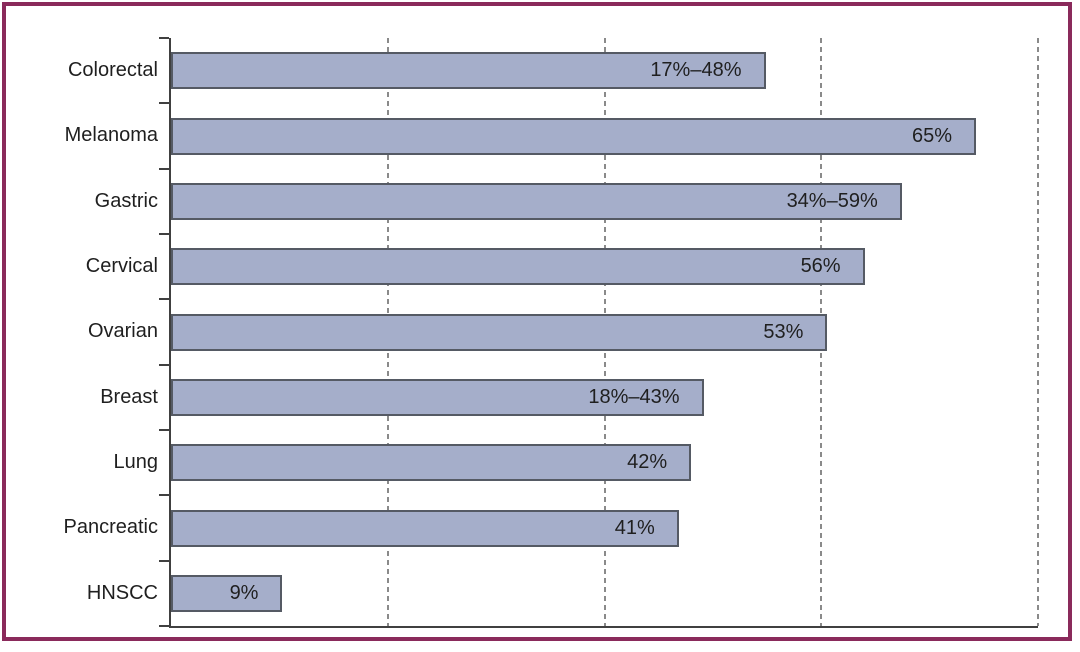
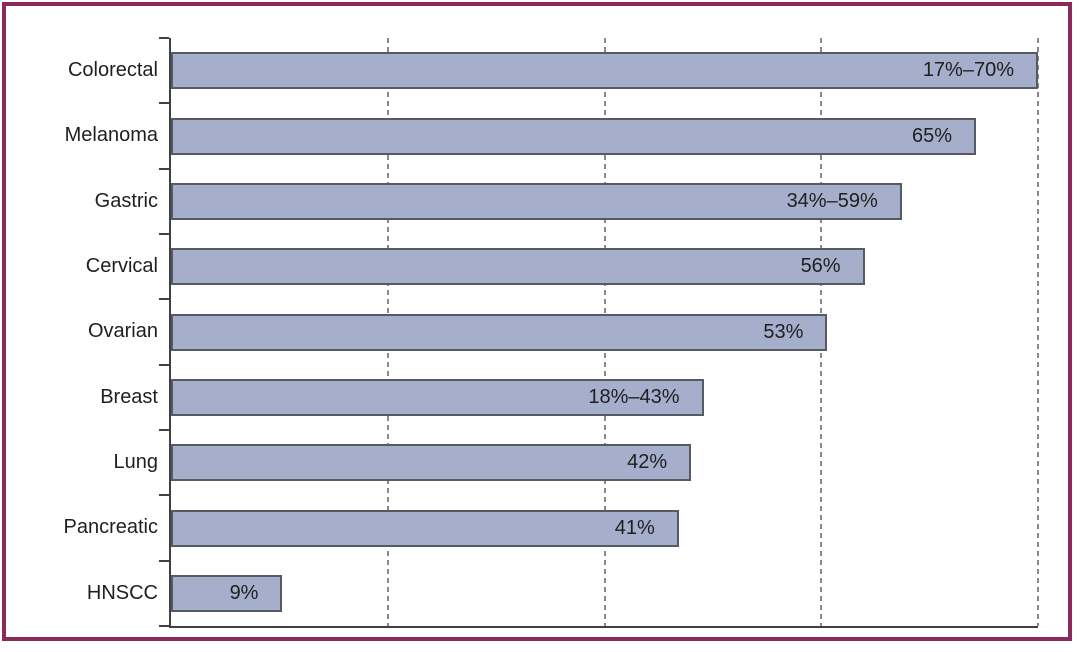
Colorectal: 48 -> 70
